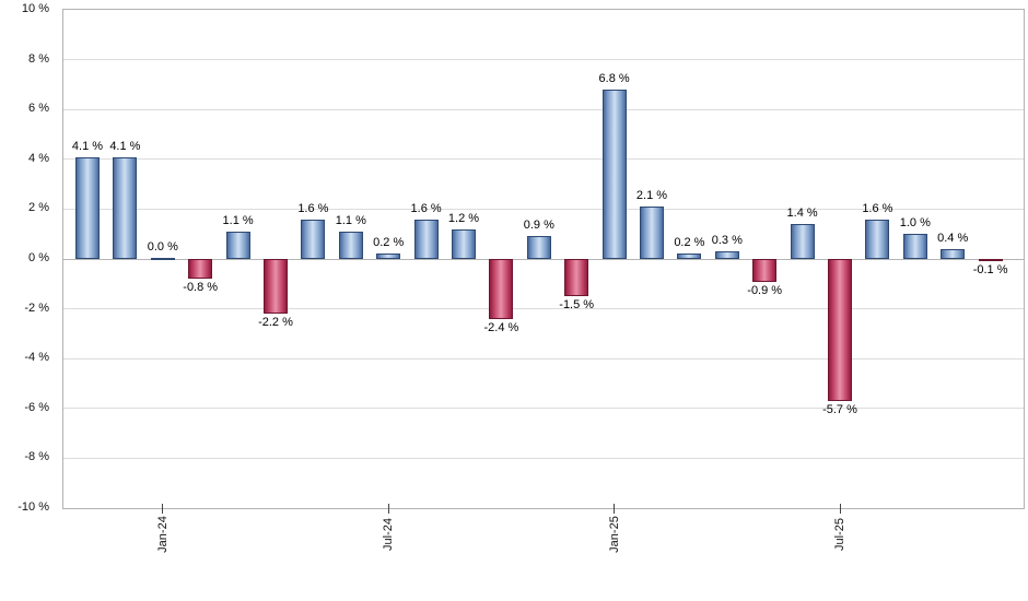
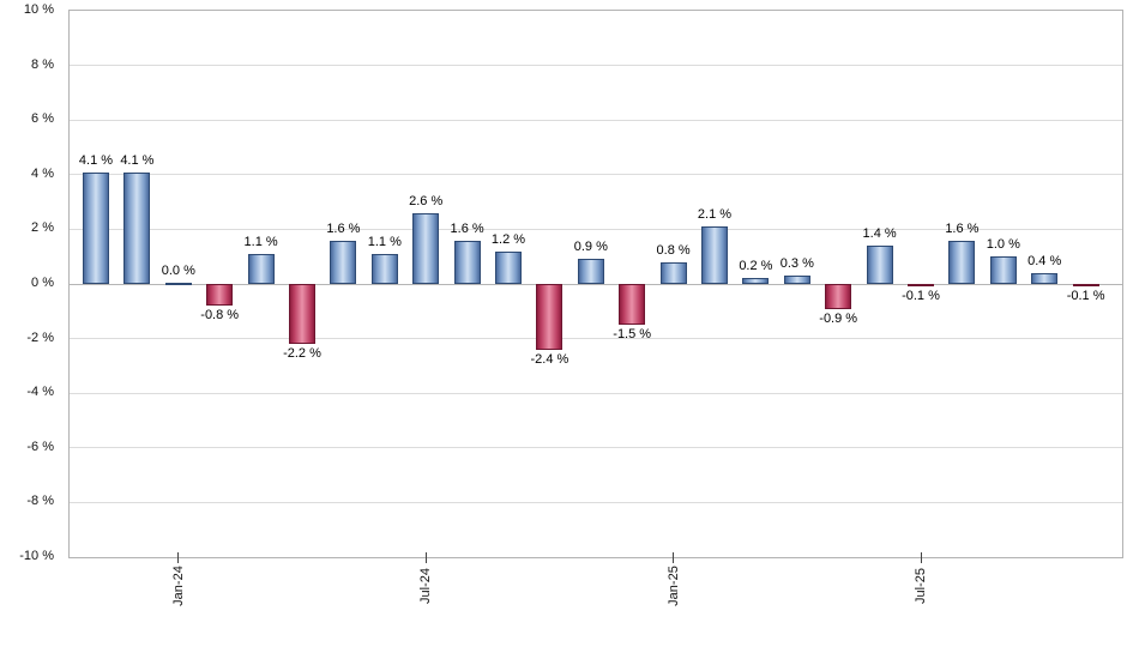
Jul-24: 0.2 -> 2.6
Jan-25: 6.8 -> 0.8
Jul-25: -5.7 -> -0.1
